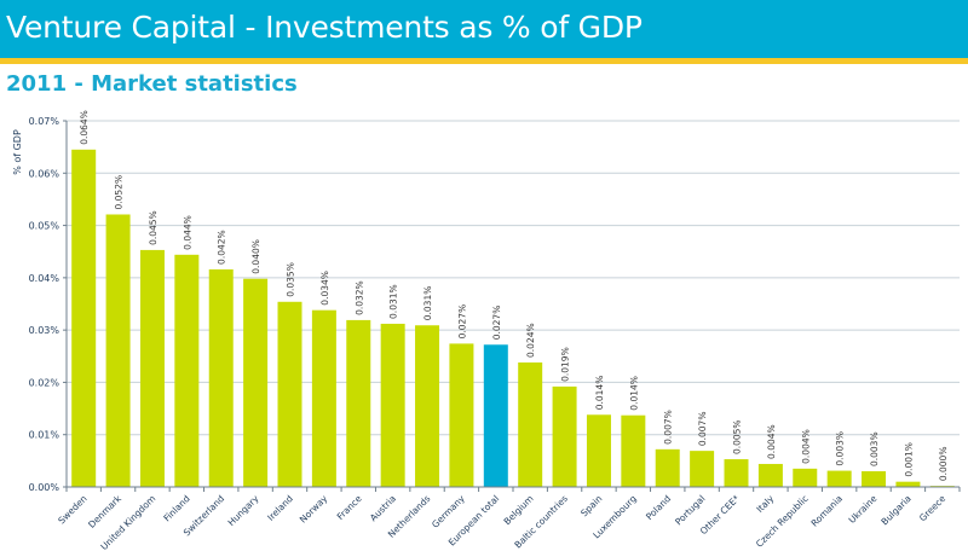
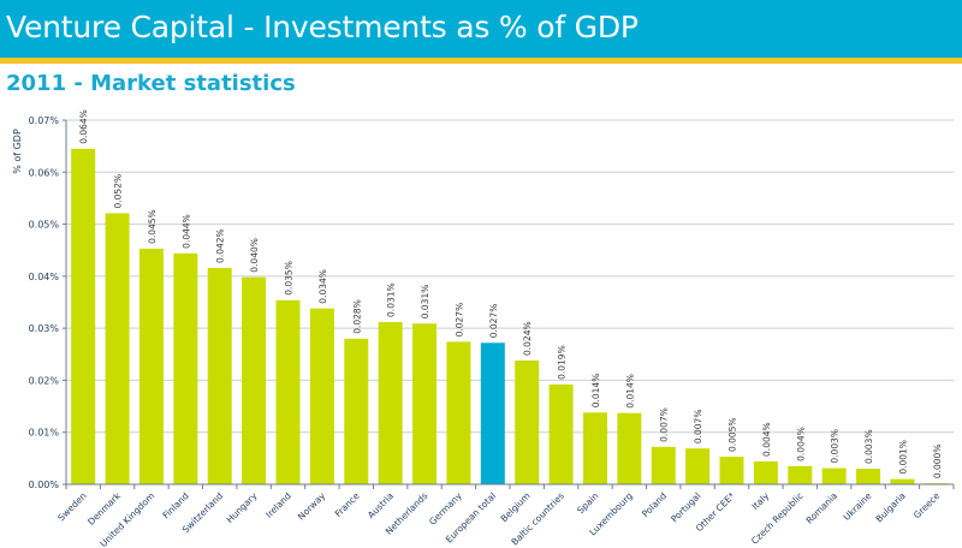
France: 0.032% -> 0.028%
